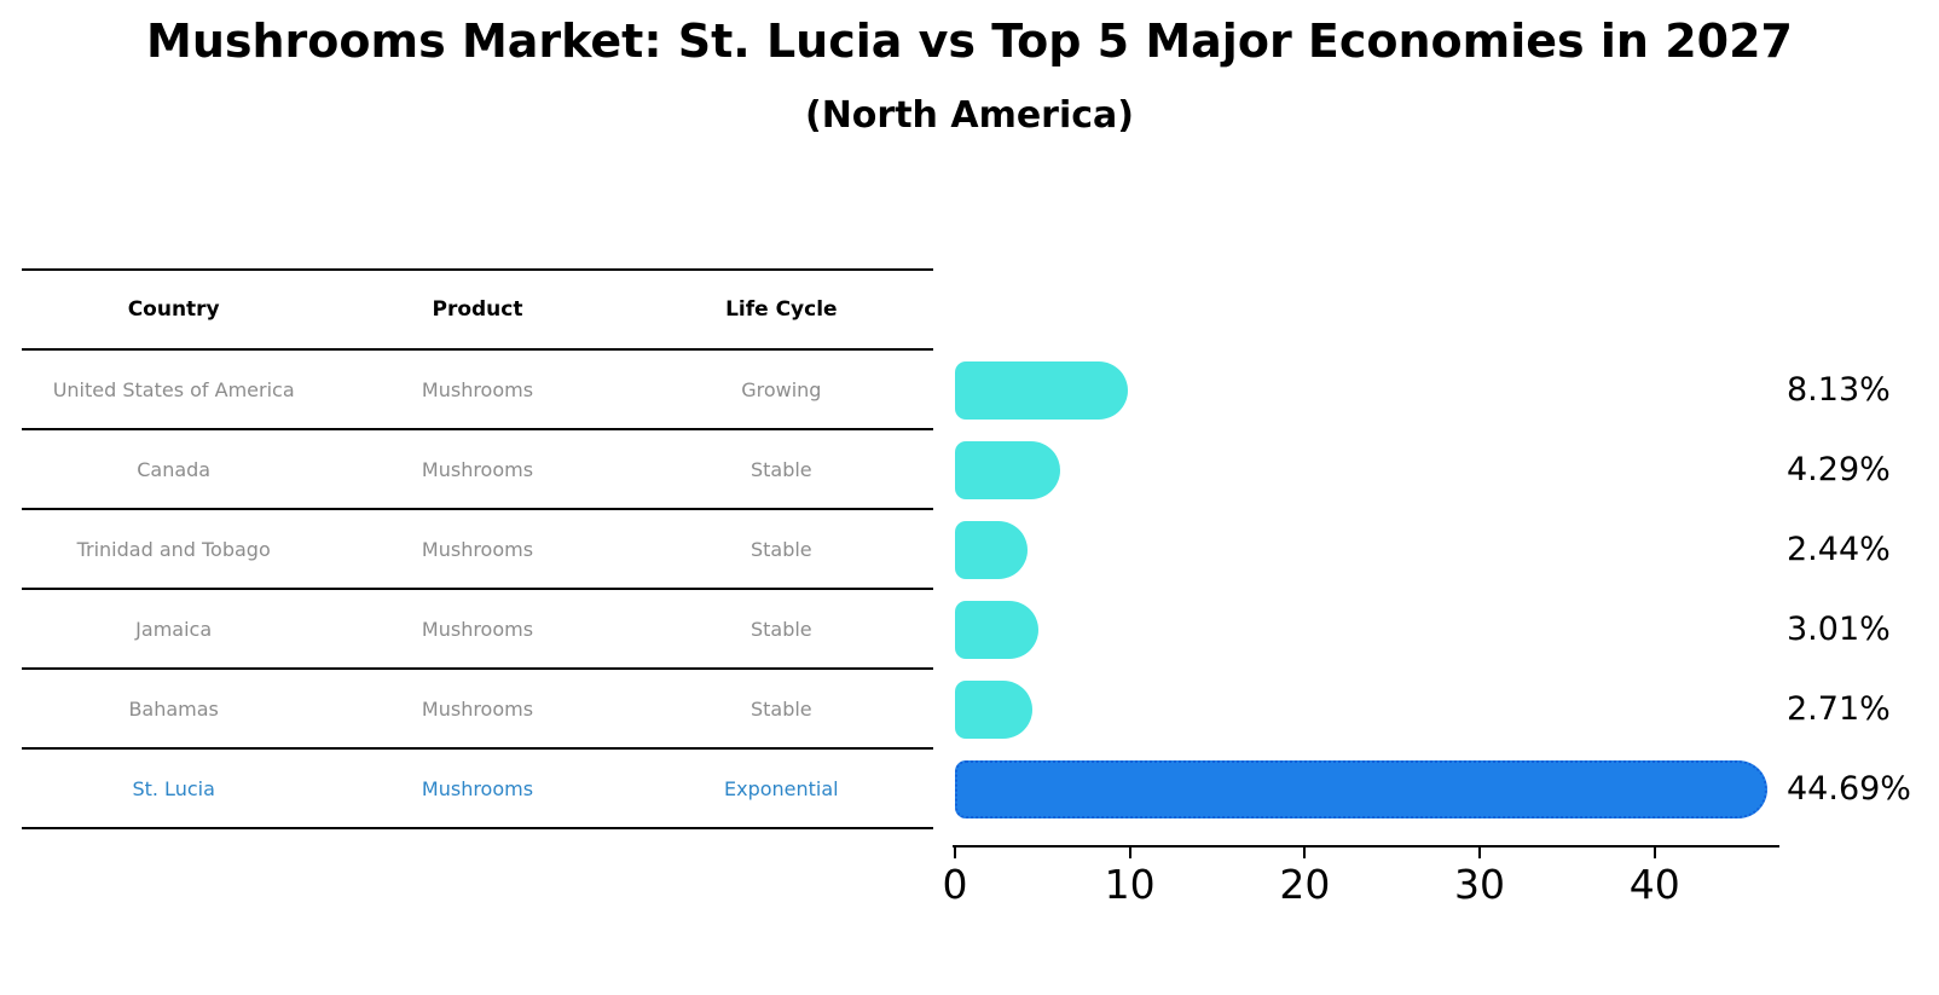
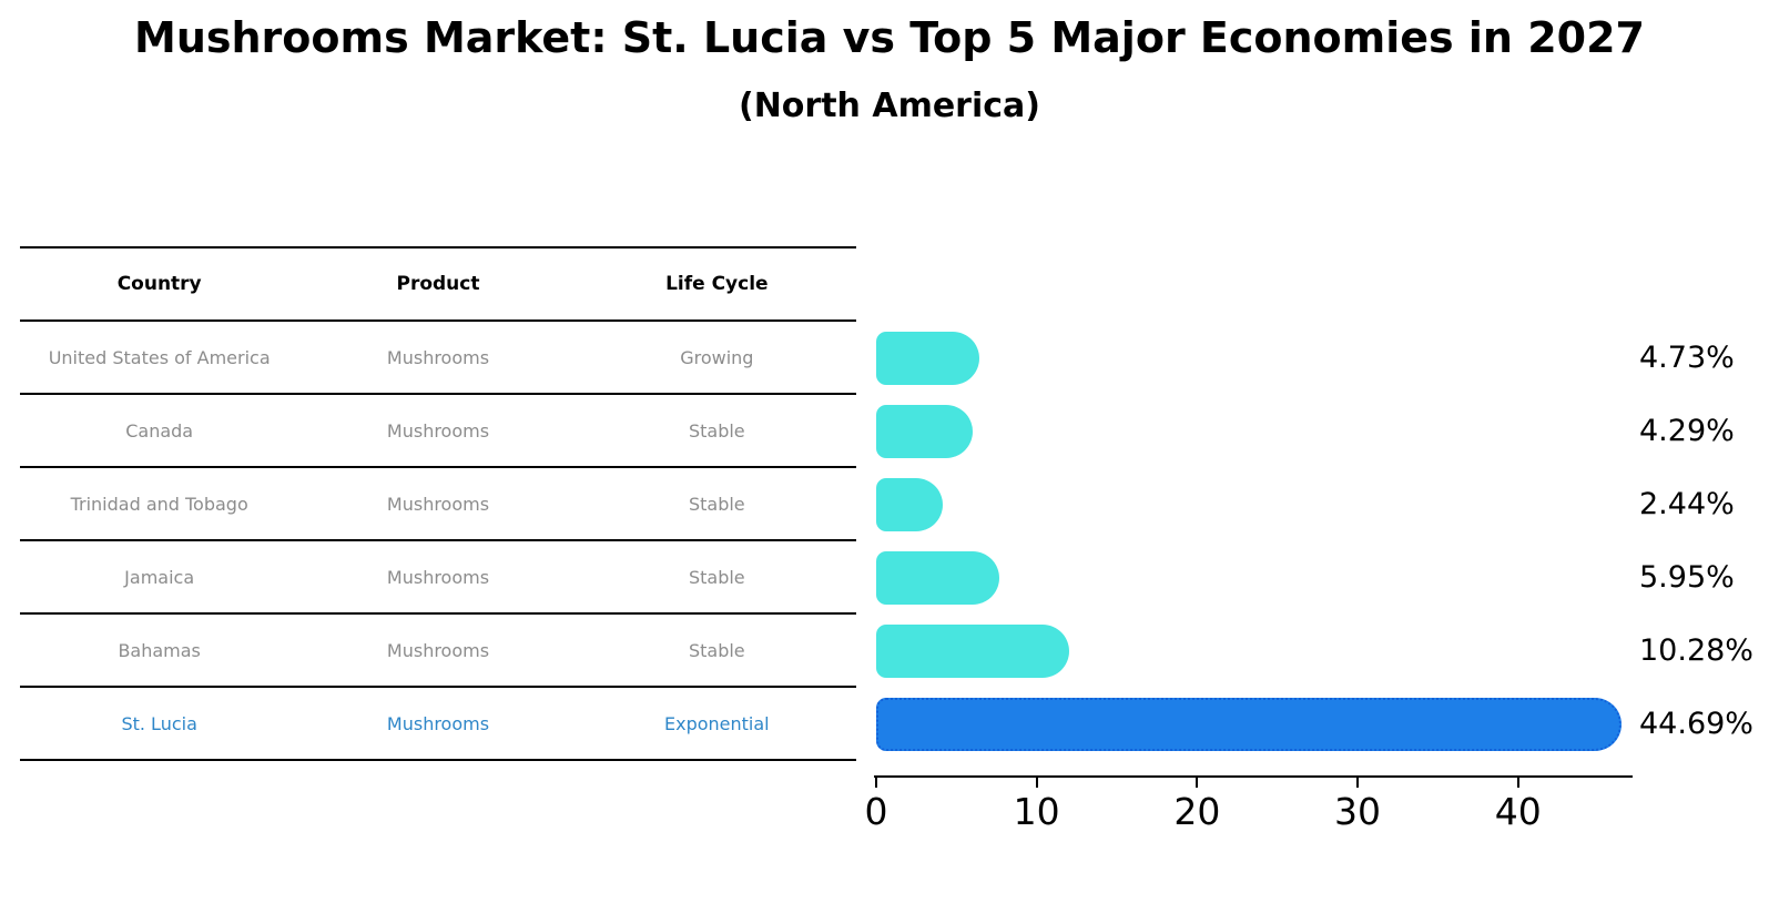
United States of America: 8.13% -> 4.73%
Jamaica: 3.01% -> 5.95%
Bahamas: 2.71% -> 10.28%
